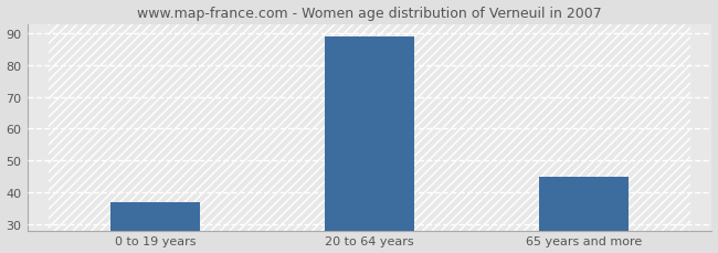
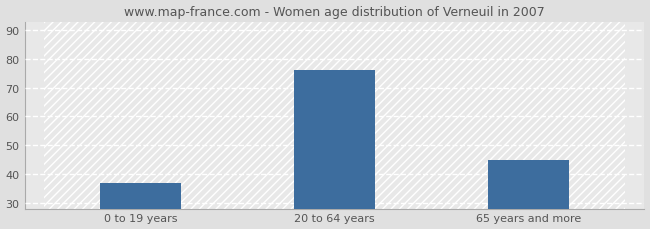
20 to 64 years: 89 -> 76
